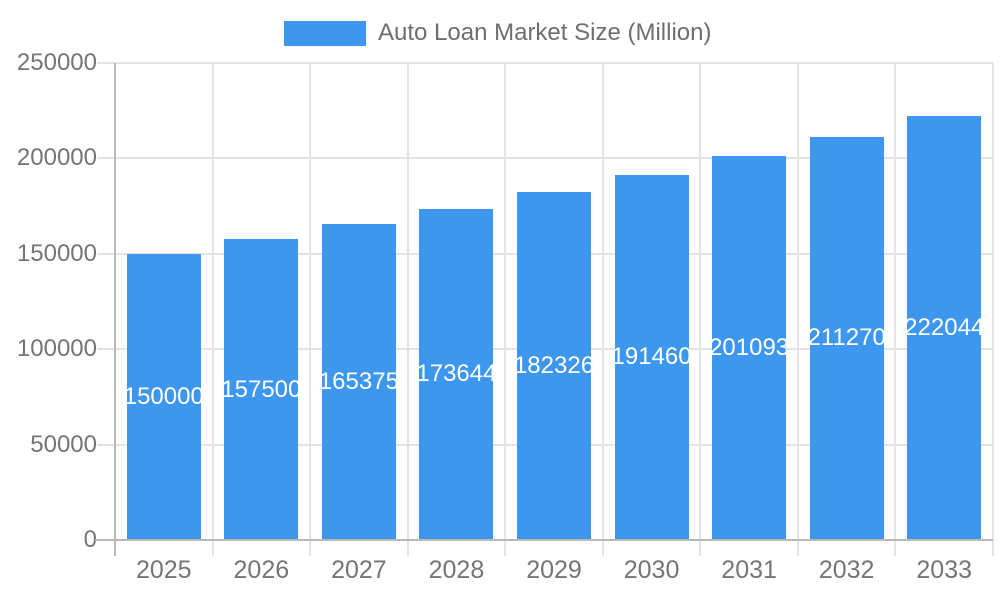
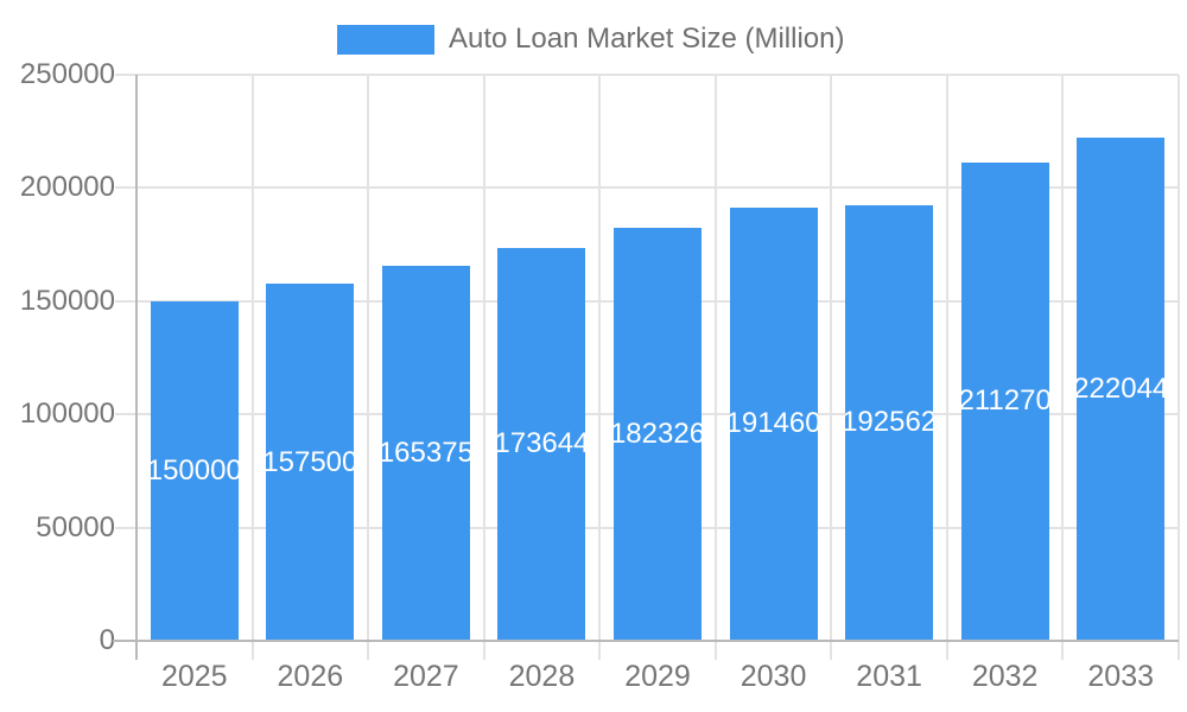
2031: 201093 -> 192562
